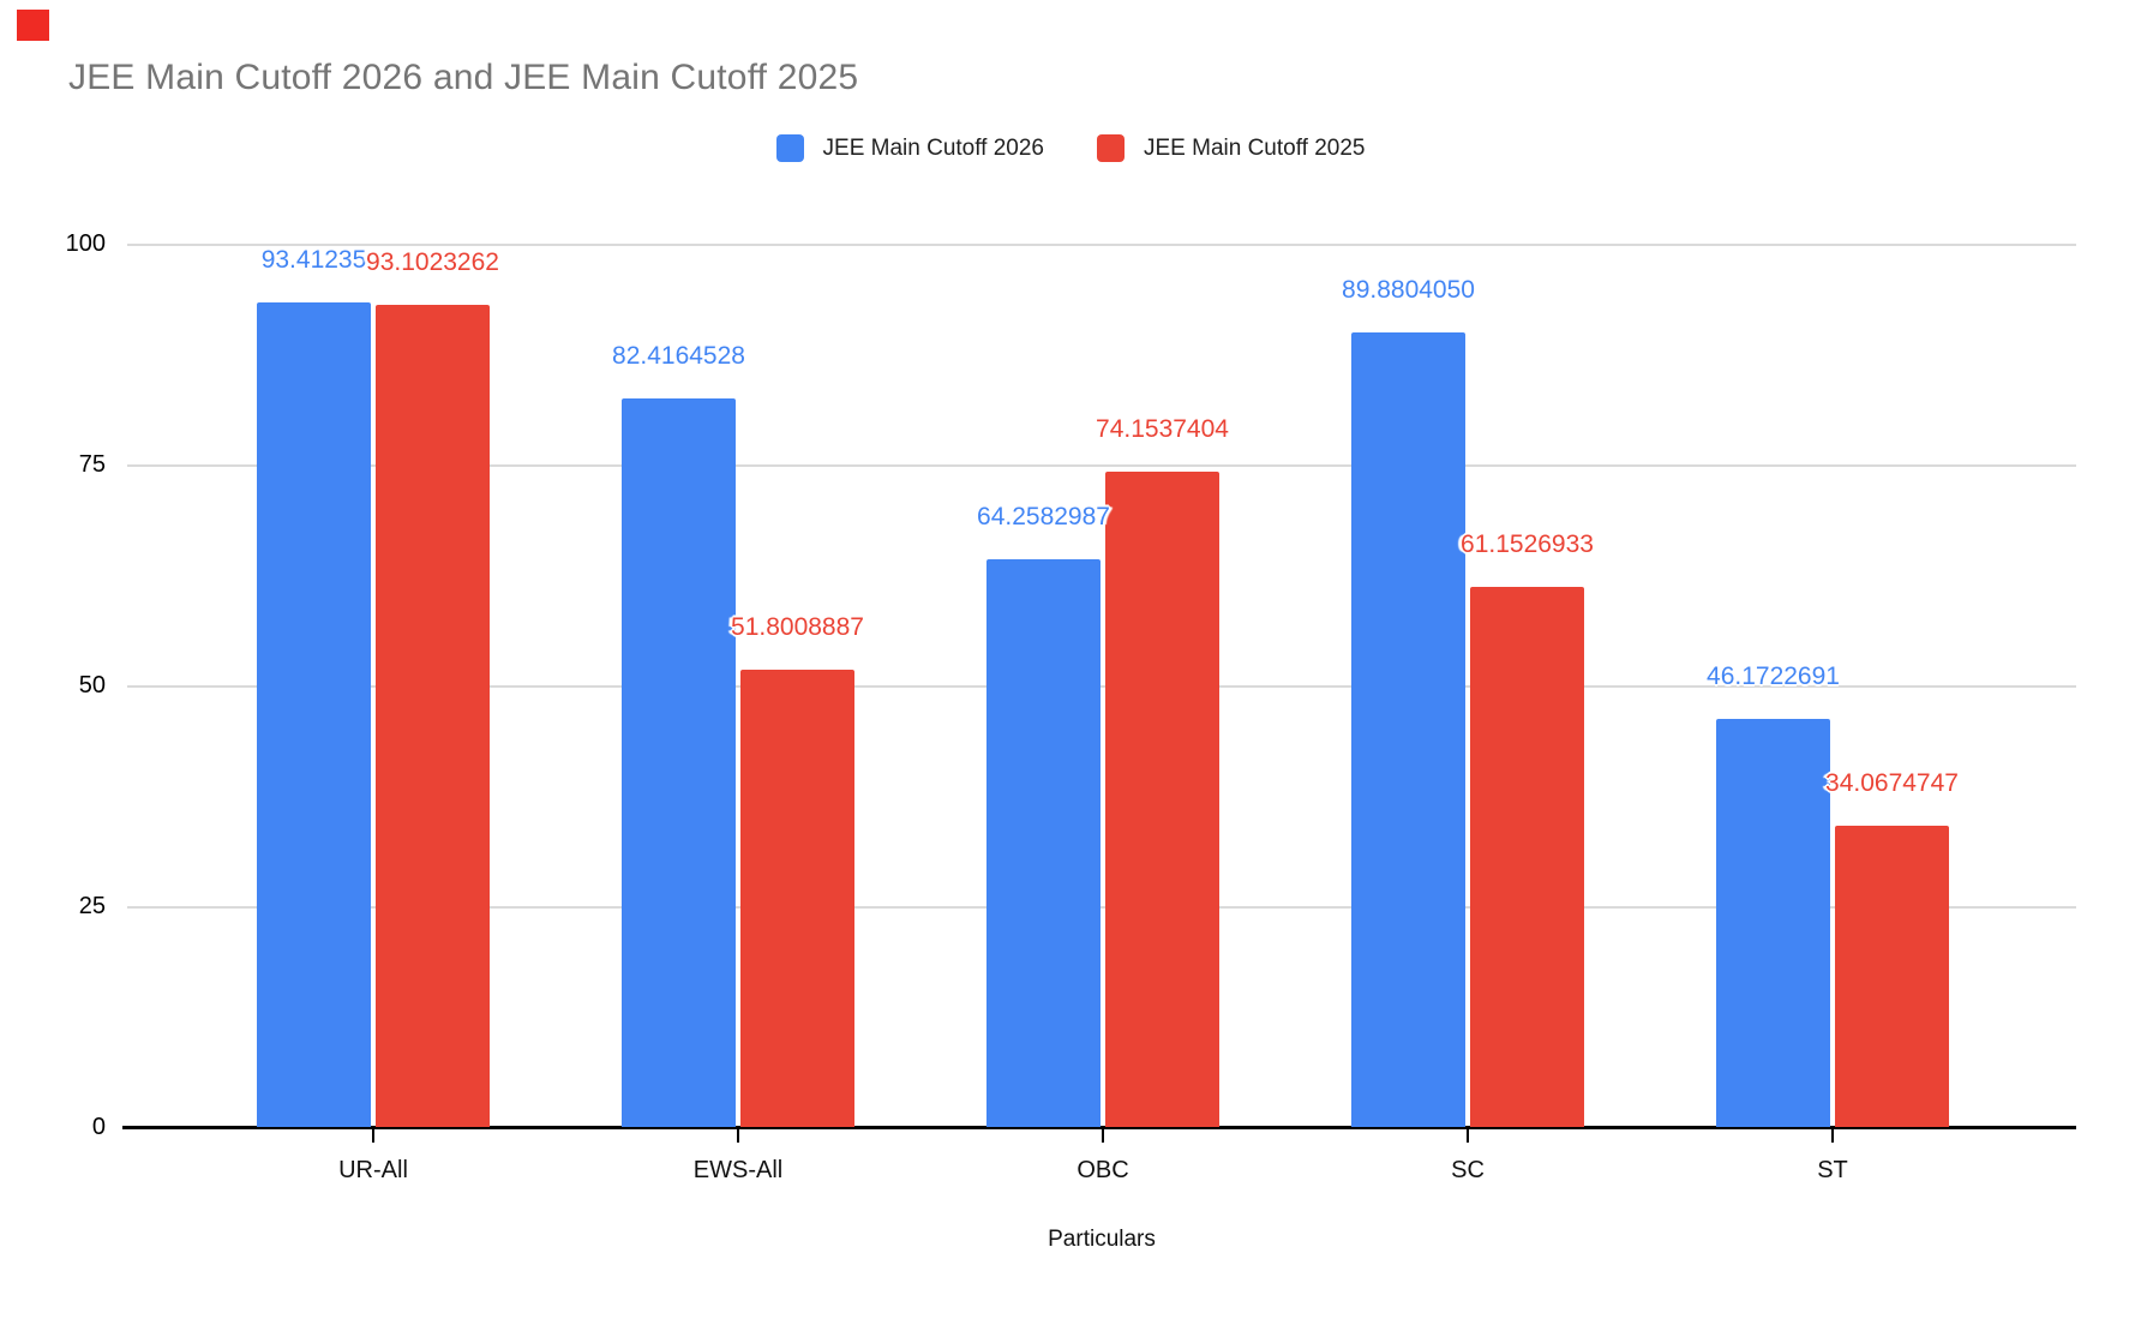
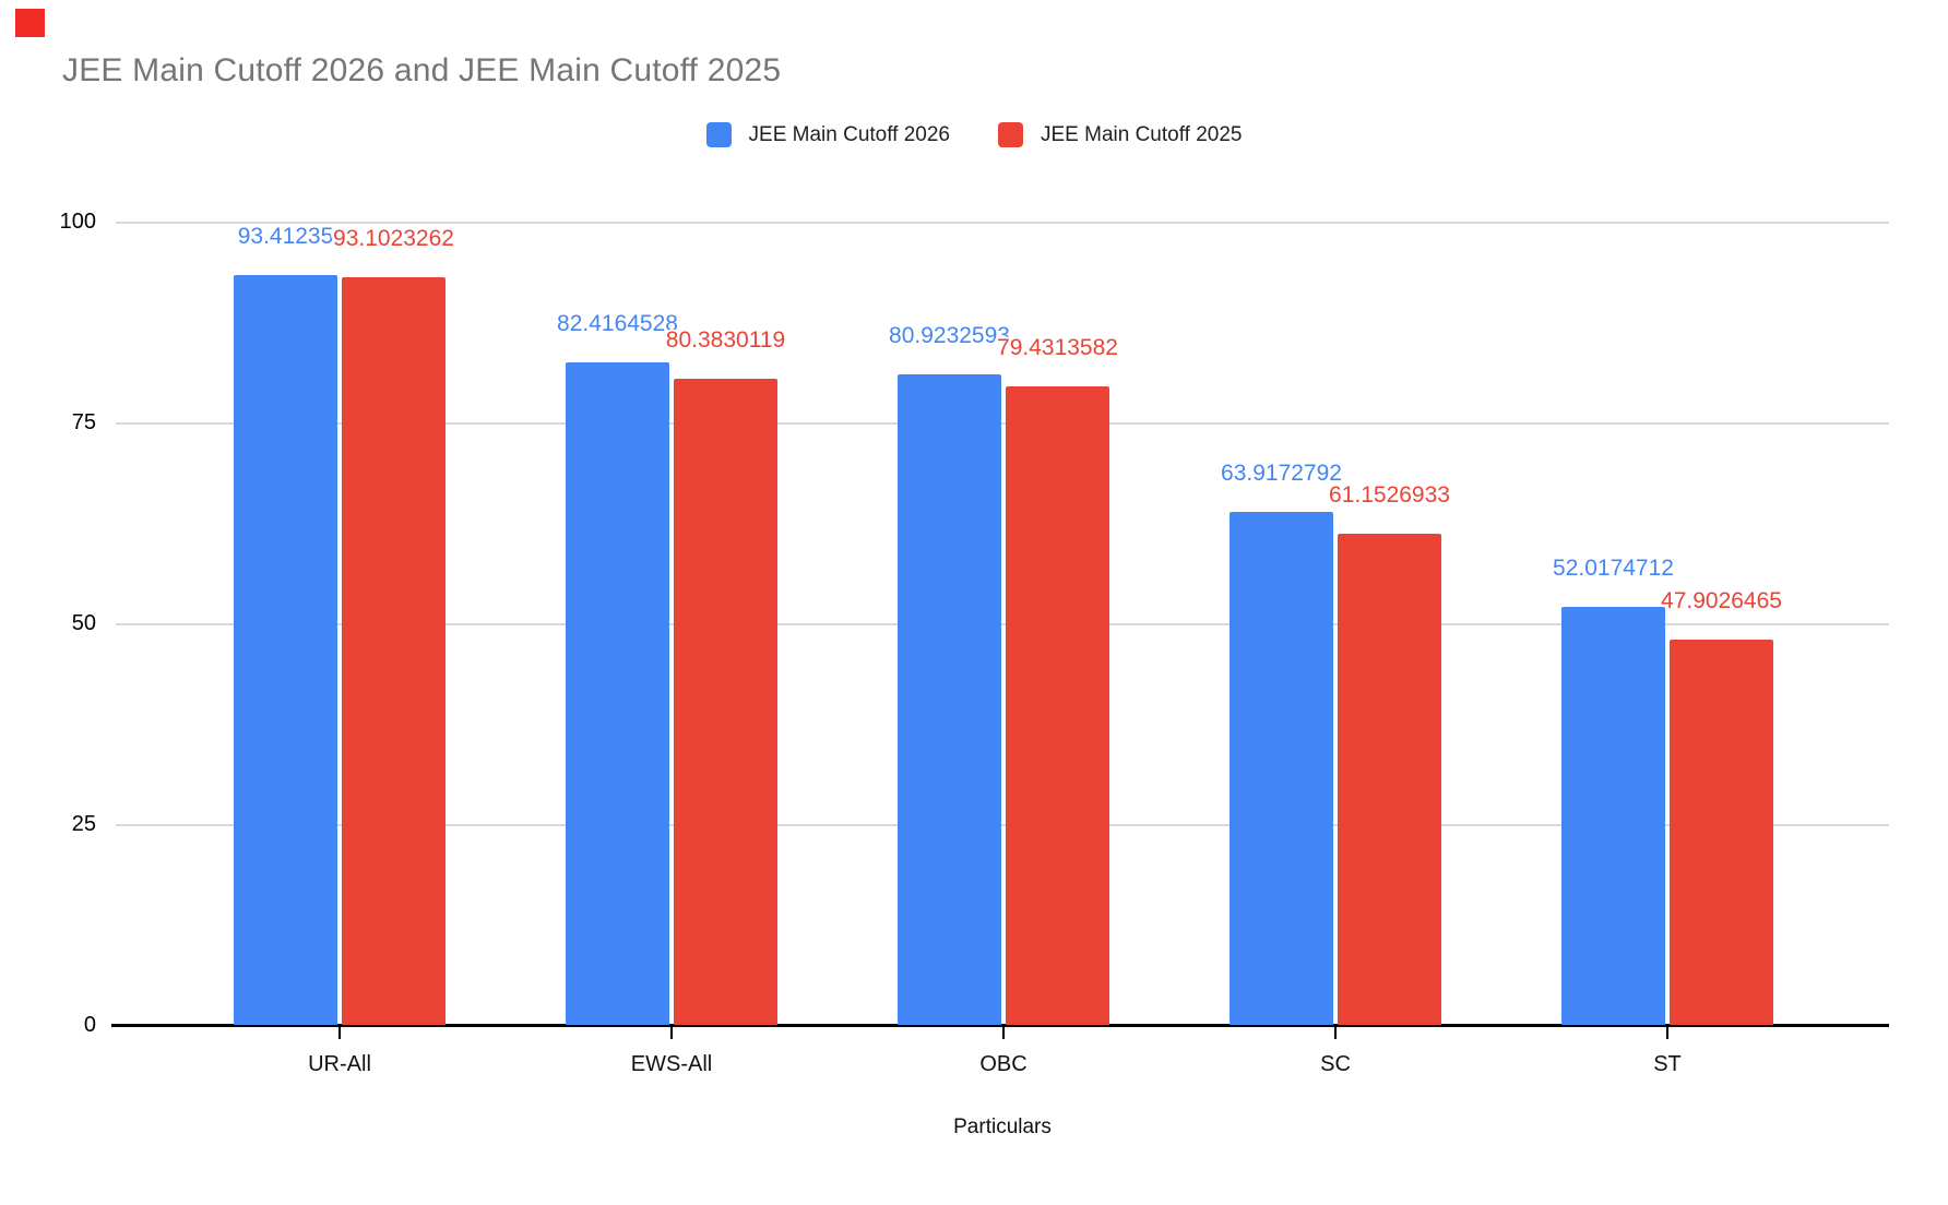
JEE Main Cutoff 2025/EWS-All: 51.8008887 -> 80.3830119
JEE Main Cutoff 2026/OBC: 64.2582987 -> 80.9232593
JEE Main Cutoff 2025/OBC: 74.1537404 -> 79.4313582
JEE Main Cutoff 2026/SC: 89.8804050 -> 63.9172792
JEE Main Cutoff 2026/ST: 46.1722691 -> 52.0174712
JEE Main Cutoff 2025/ST: 34.0674747 -> 47.9026465
